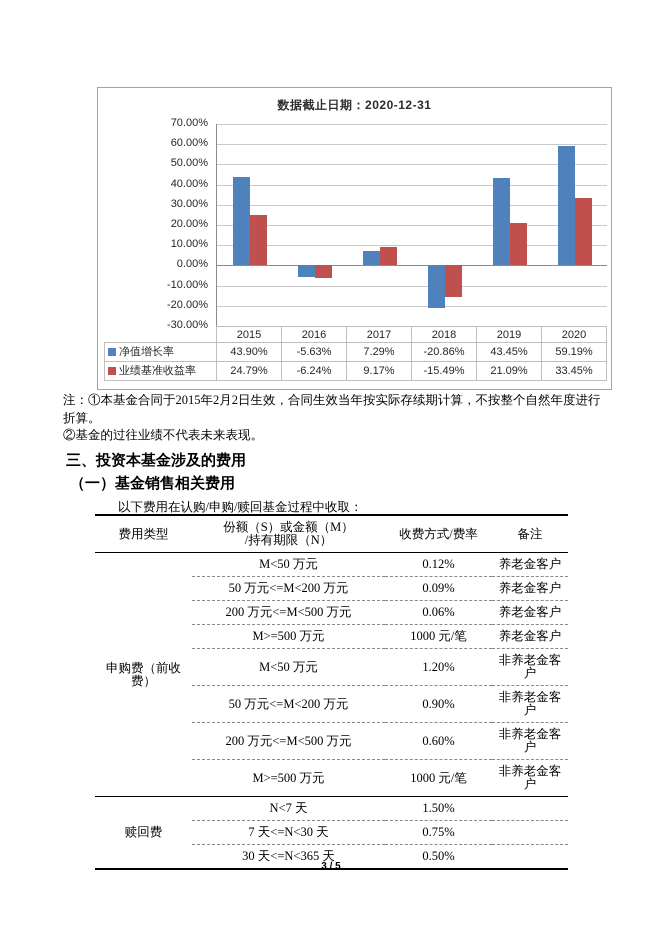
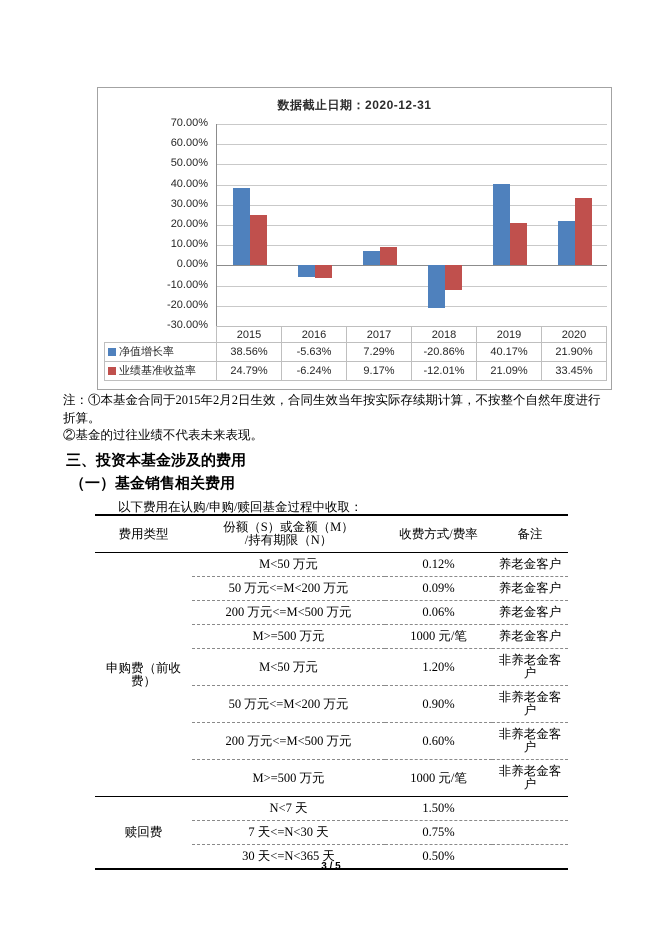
净值增长率/2015: 43.90% -> 38.56%
业绩基准收益率/2018: -15.49% -> -12.01%
净值增长率/2019: 43.45% -> 40.17%
净值增长率/2020: 59.19% -> 21.90%
